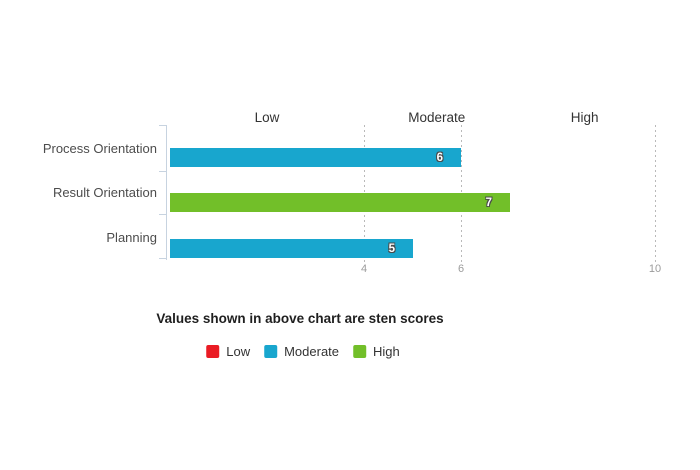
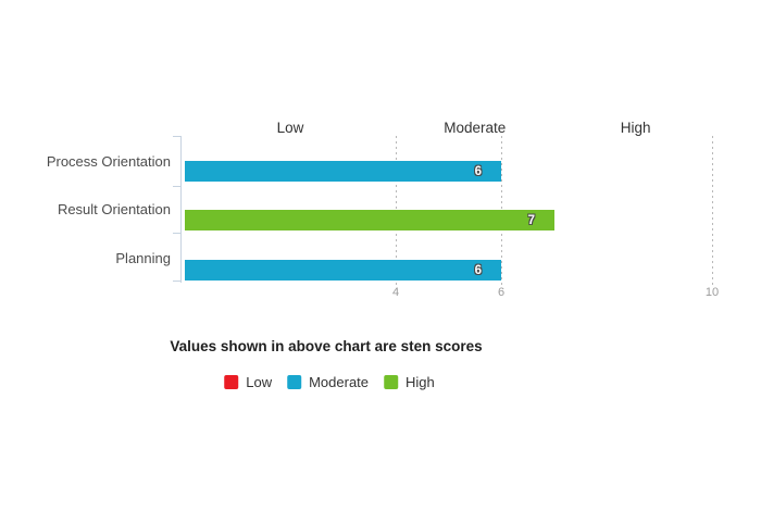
Planning: 5 -> 6
